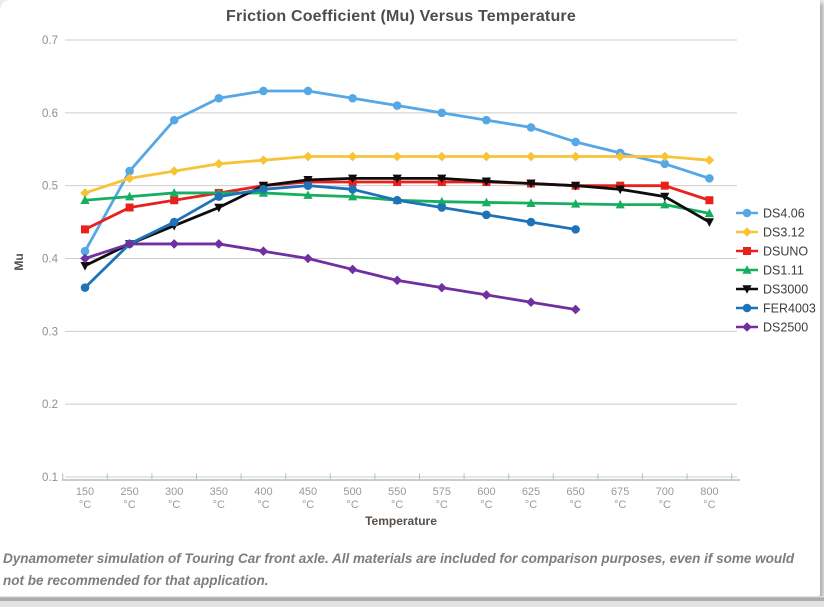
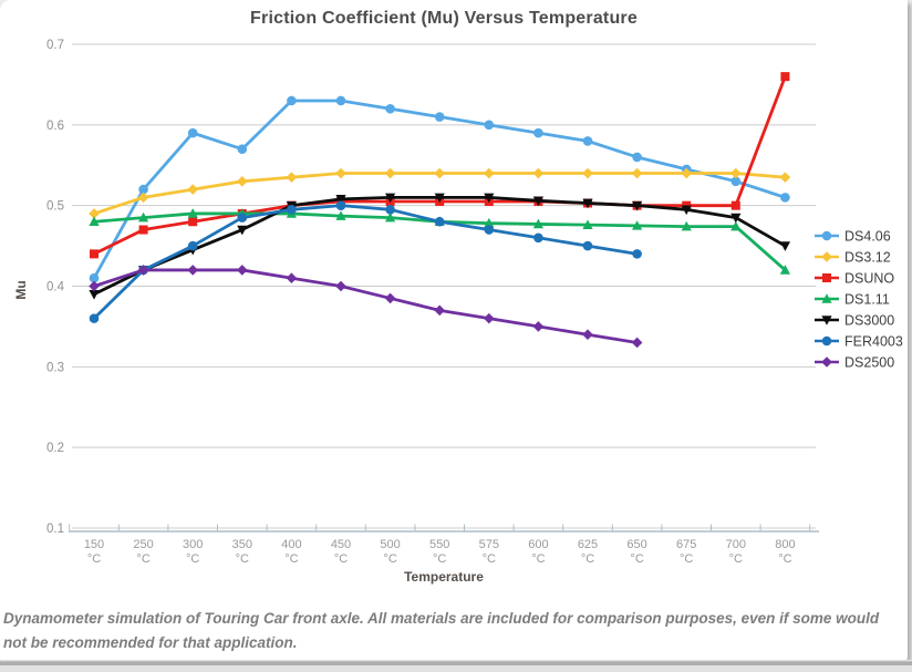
DS4.06/350: 0.62 -> 0.57
DSUNO/800: 0.48 -> 0.66
DS1.11/800: 0.46 -> 0.42
